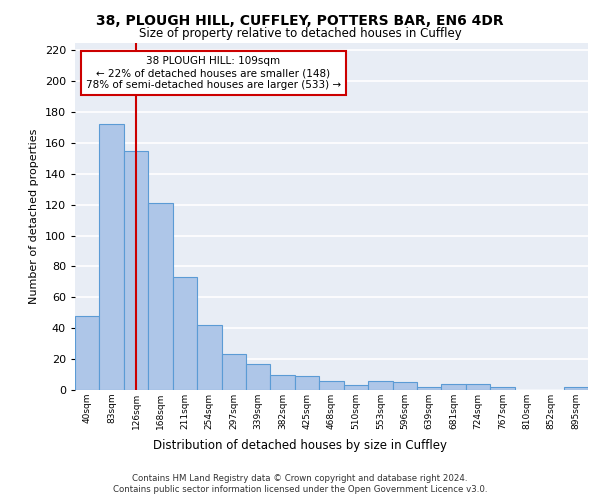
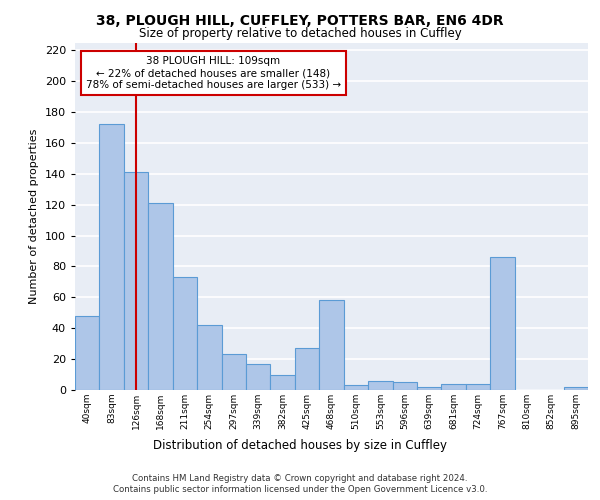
126sqm: 155 -> 141
425sqm: 9 -> 27
468sqm: 6 -> 58
767sqm: 2 -> 86
